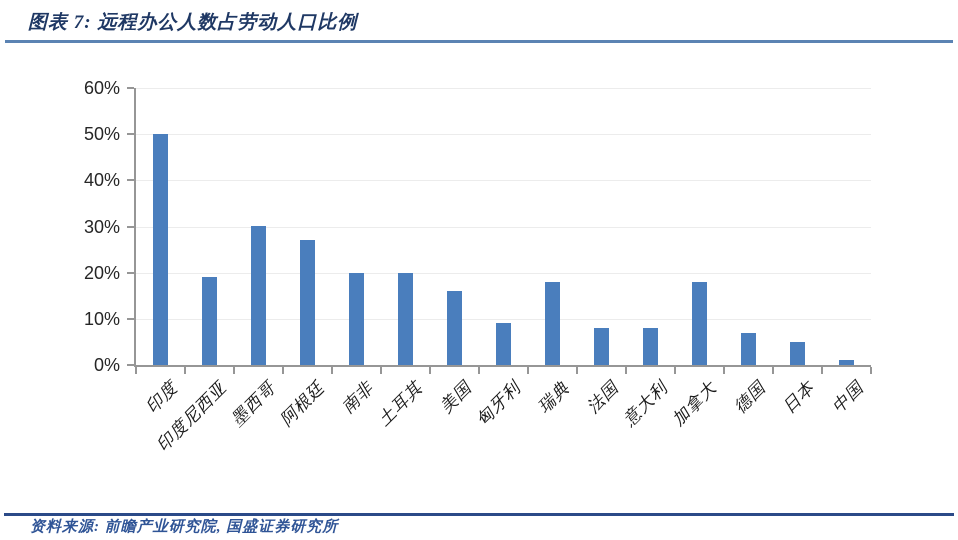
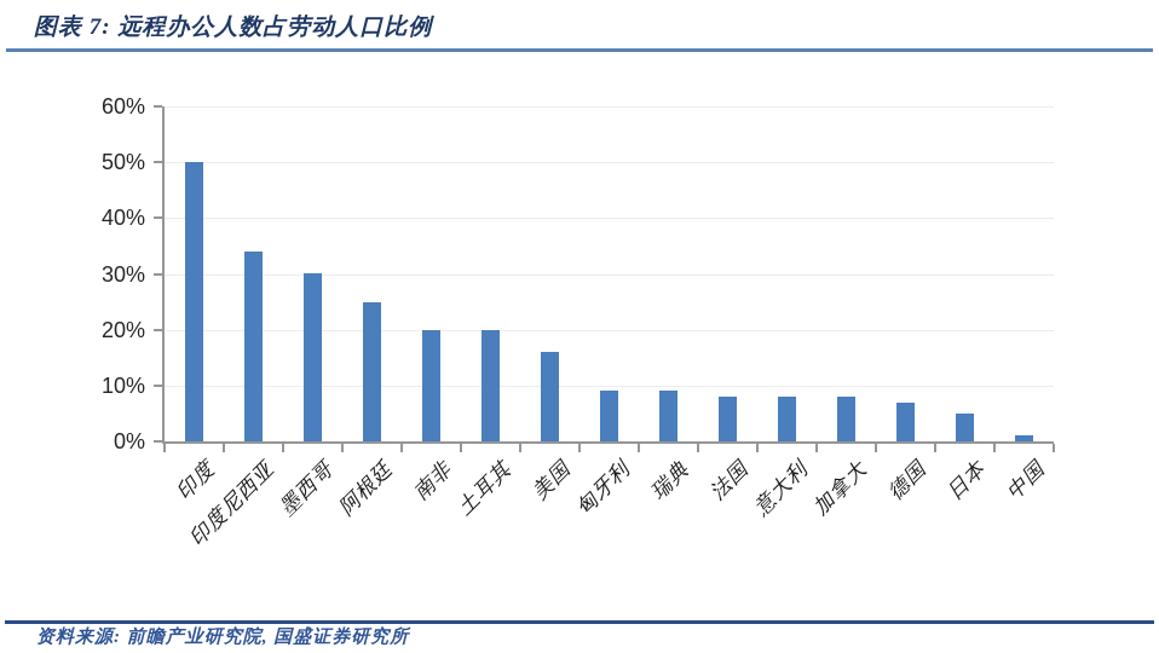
印度尼西亚: 19% -> 34%
阿根廷: 27% -> 25%
瑞典: 18% -> 9%
加拿大: 18% -> 8%
